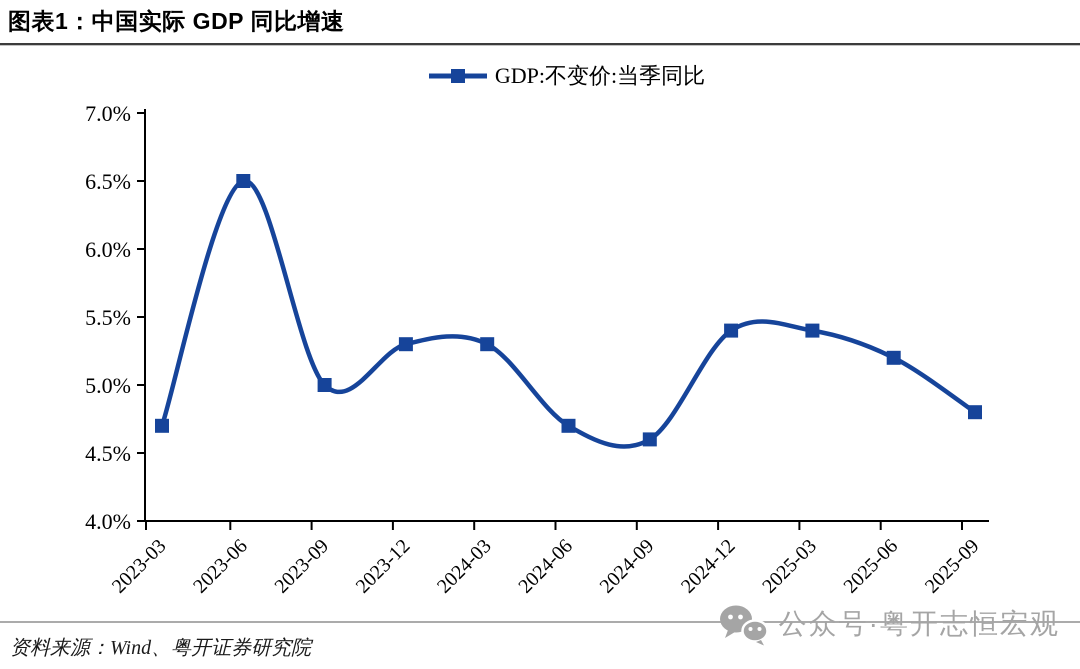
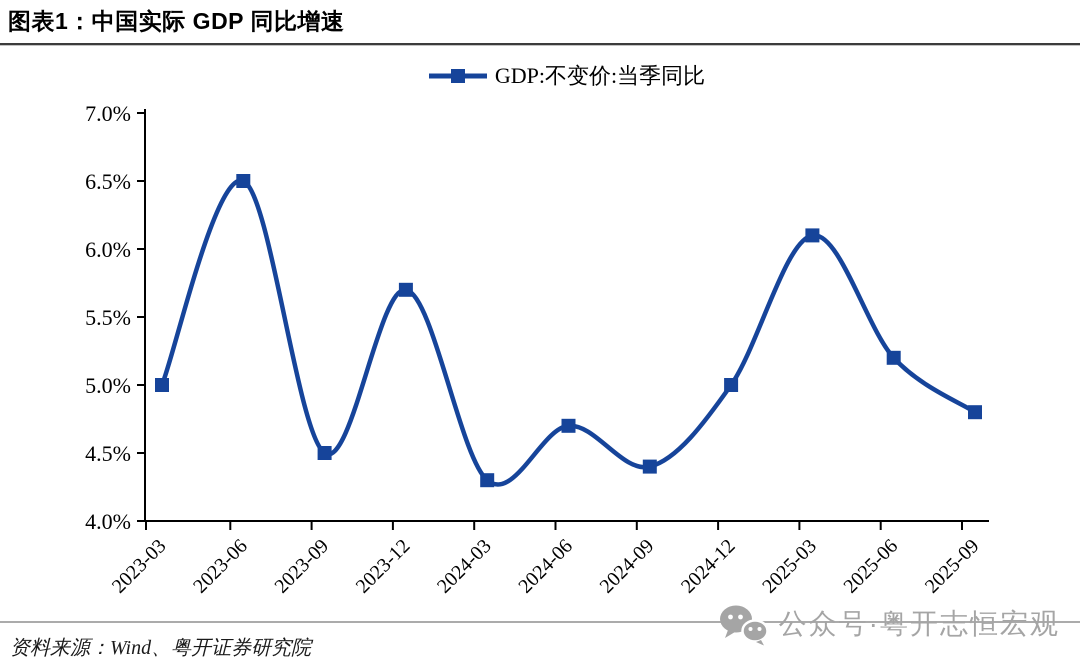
2023-03: 4.7% -> 5.0%
2023-09: 5.0% -> 4.5%
2023-12: 5.3% -> 5.7%
2024-03: 5.3% -> 4.3%
2024-09: 4.6% -> 4.4%
2024-12: 5.4% -> 5.0%
2025-03: 5.4% -> 6.1%
